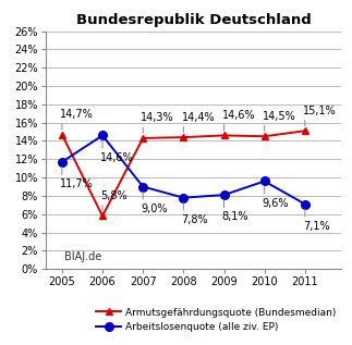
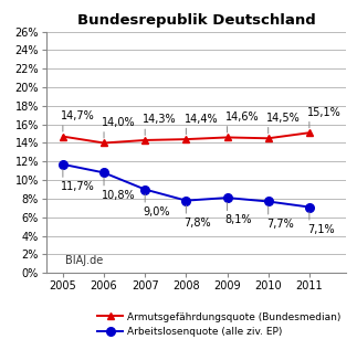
Armutsgefährdungsquote (Bundesmedian)/2006: 5,8% -> 14,0%
Arbeitslosenquote (alle ziv. EP)/2006: 14,6% -> 10,8%
Arbeitslosenquote (alle ziv. EP)/2010: 9,6% -> 7,7%
